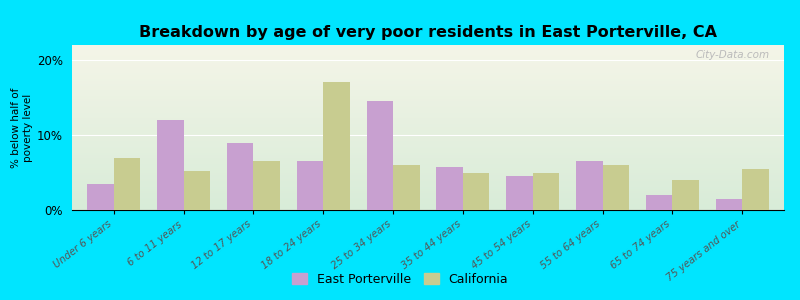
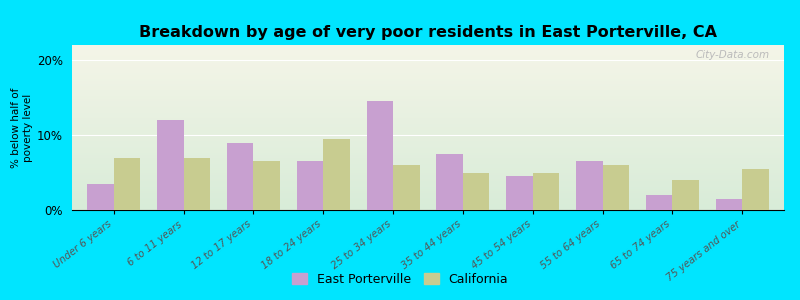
California/6 to 11 years: 5.2% -> 7.0%
California/18 to 24 years: 17.0% -> 9.5%
East Porterville/35 to 44 years: 5.8% -> 7.5%
